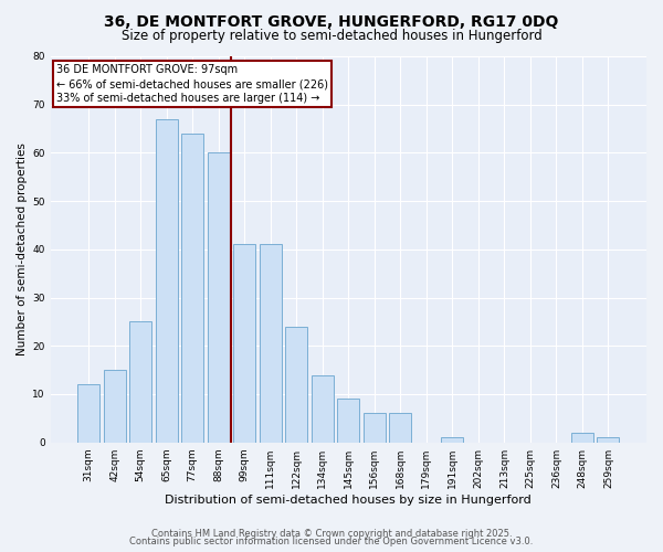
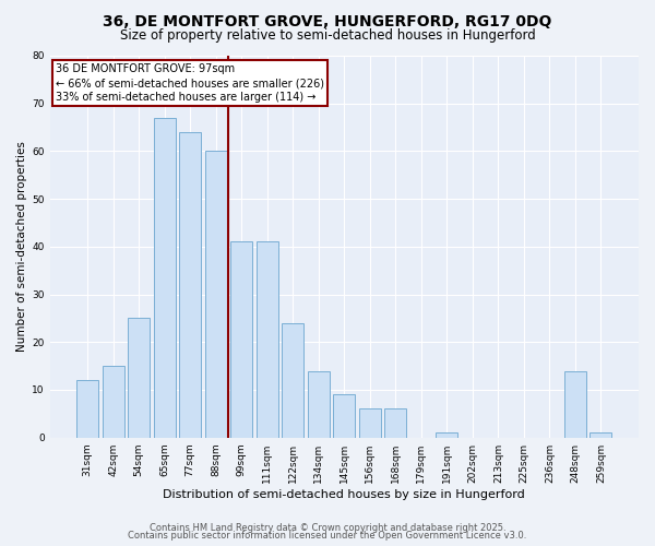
248sqm: 2 -> 14
